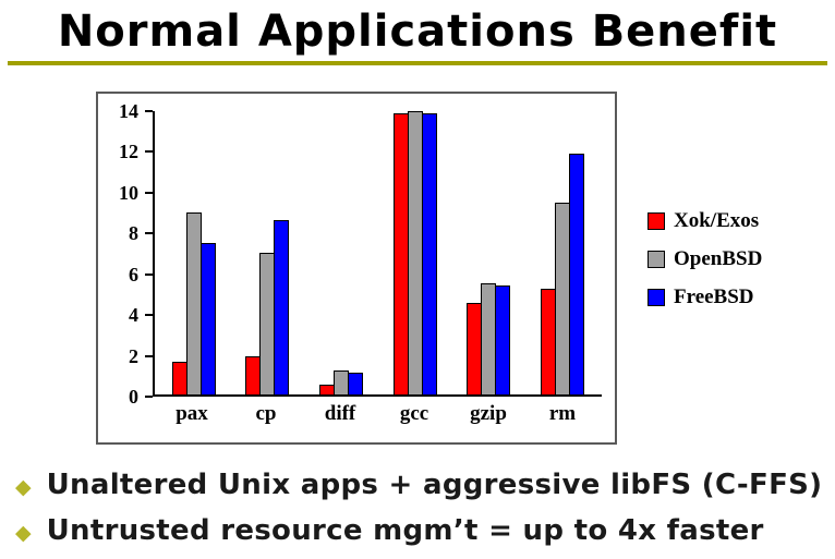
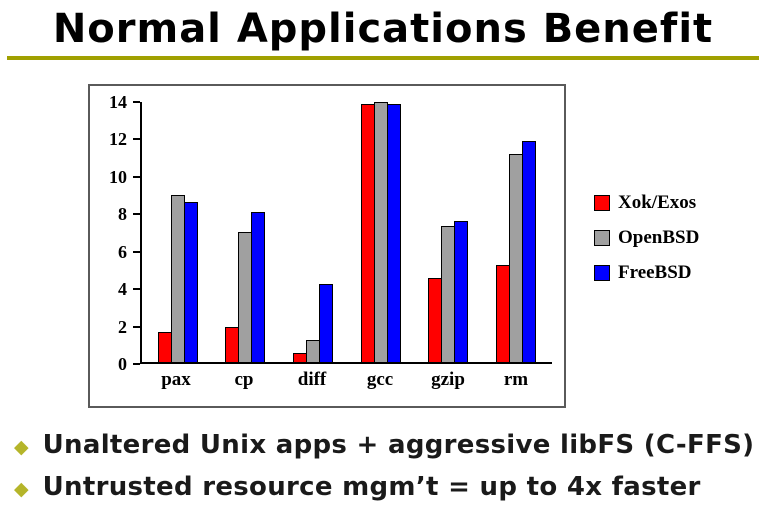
FreeBSD/pax: 7.5 -> 8.6
FreeBSD/cp: 8.6 -> 8.1
FreeBSD/diff: 1.1 -> 4.2
OpenBSD/gzip: 5.5 -> 7.3
FreeBSD/gzip: 5.4 -> 7.6
OpenBSD/rm: 9.5 -> 11.2
